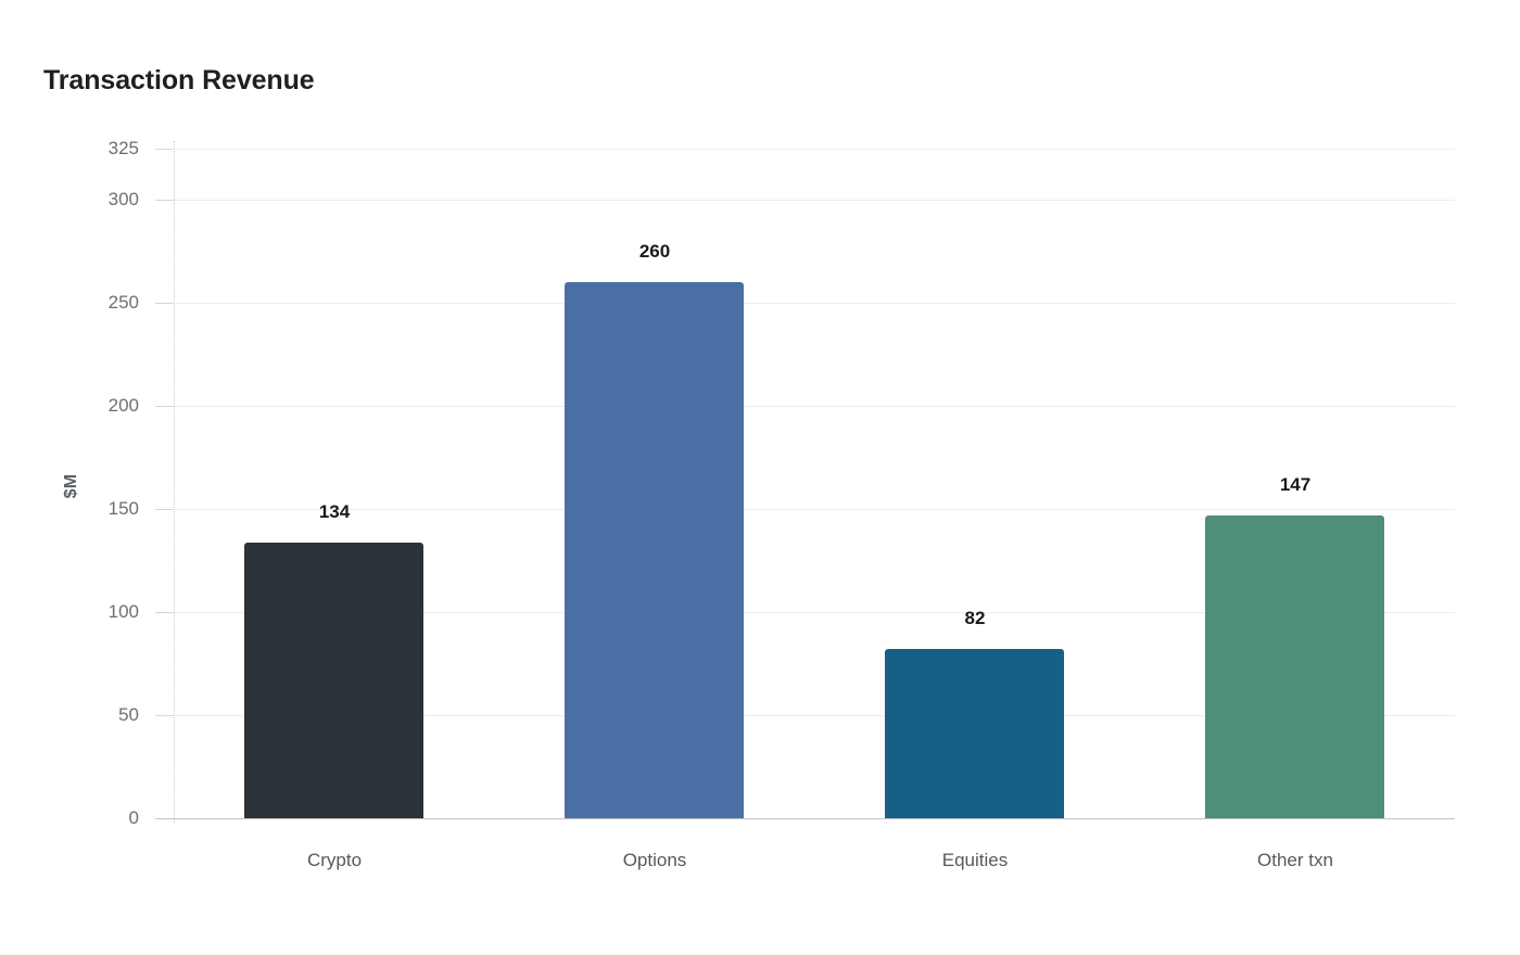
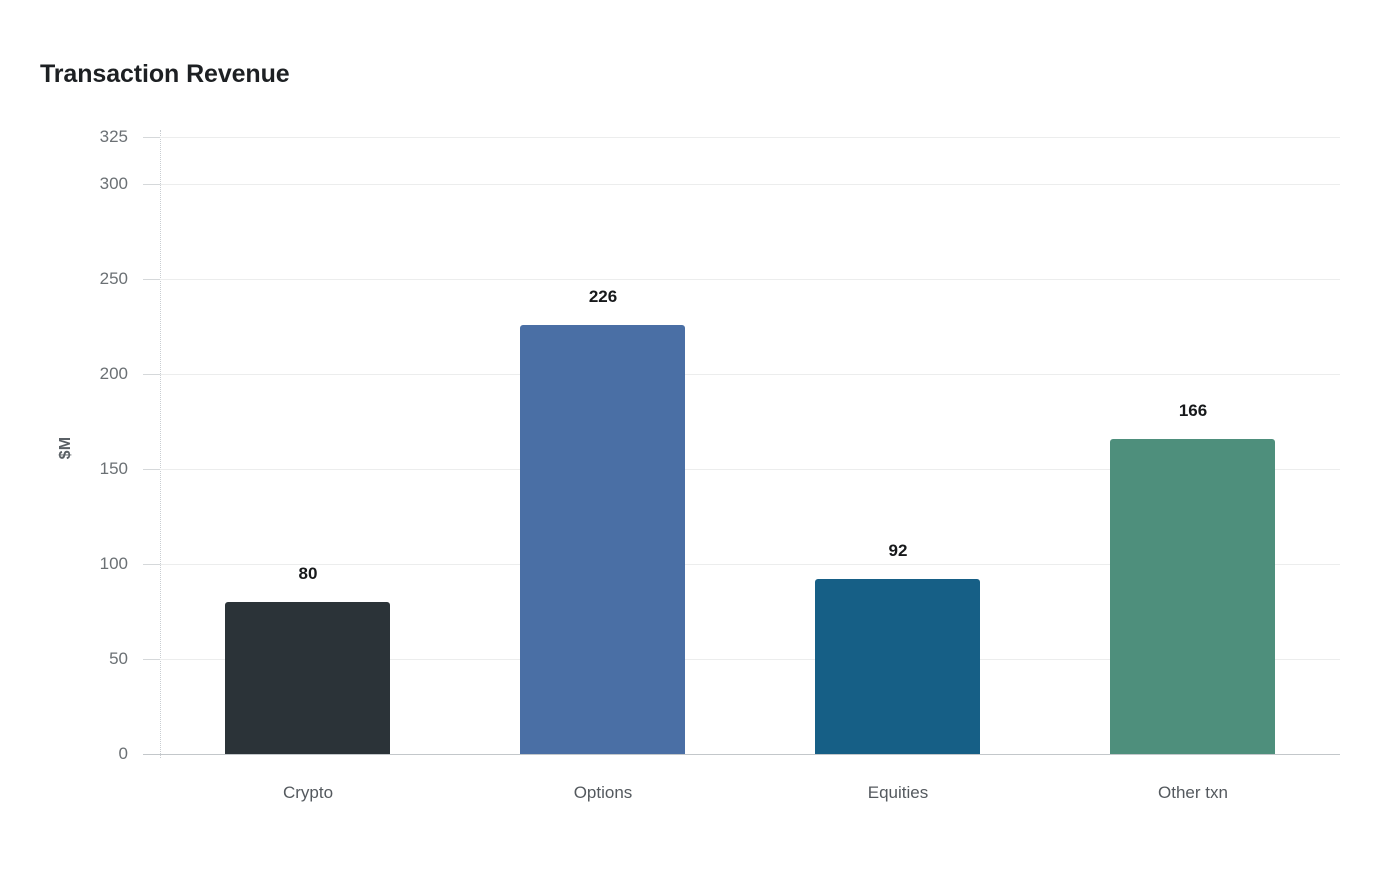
Crypto: 134 -> 80
Options: 260 -> 226
Equities: 82 -> 92
Other txn: 147 -> 166
